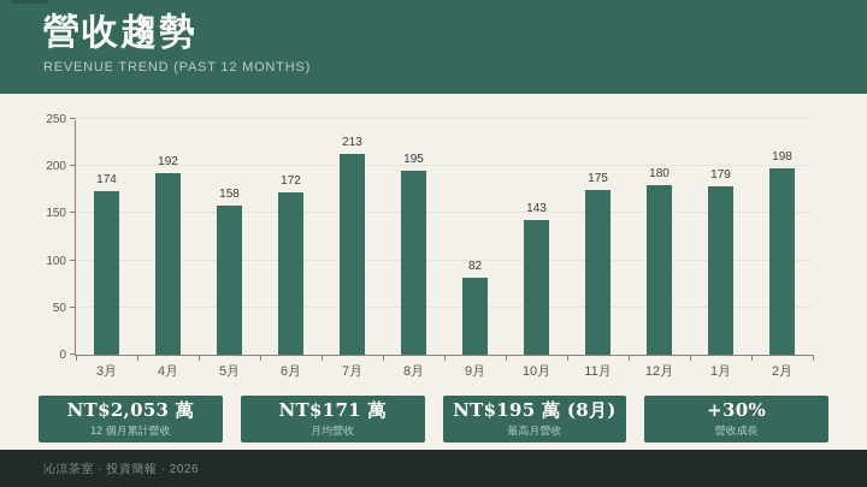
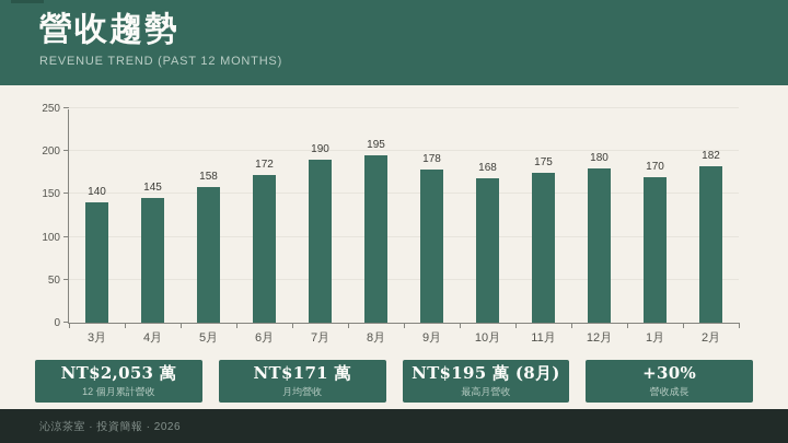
3月: 174 -> 140
4月: 192 -> 145
7月: 213 -> 190
9月: 82 -> 178
10月: 143 -> 168
1月: 179 -> 170
2月: 198 -> 182
